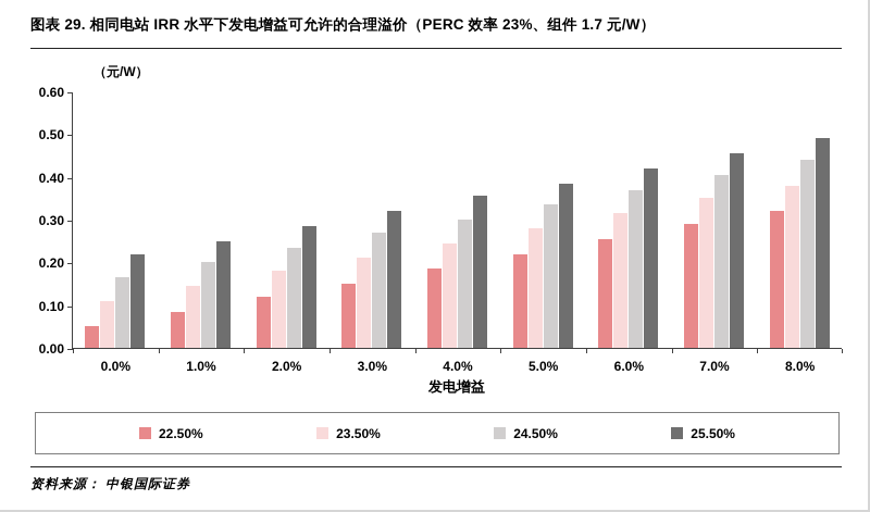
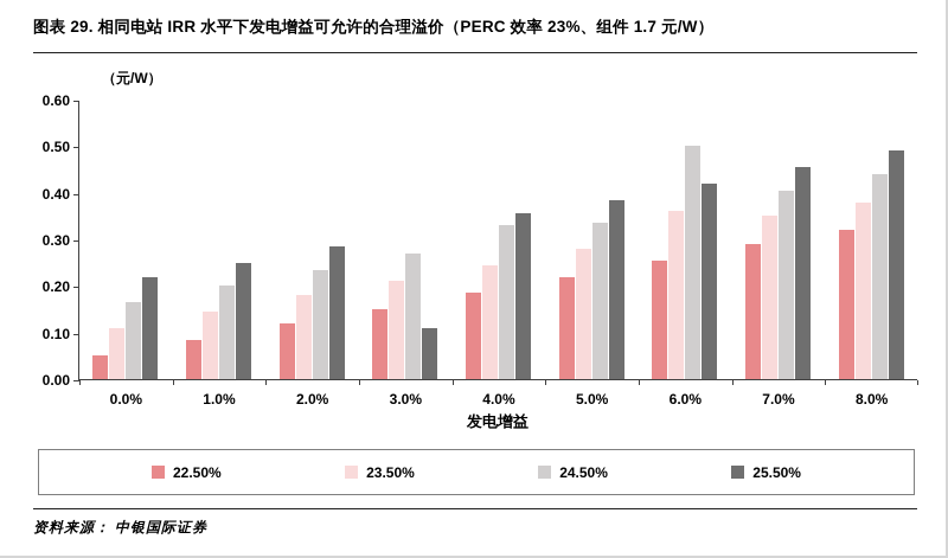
25.50%/3.0%: 0.32 -> 0.11
24.50%/4.0%: 0.30 -> 0.33
23.50%/6.0%: 0.32 -> 0.36
24.50%/6.0%: 0.37 -> 0.50
